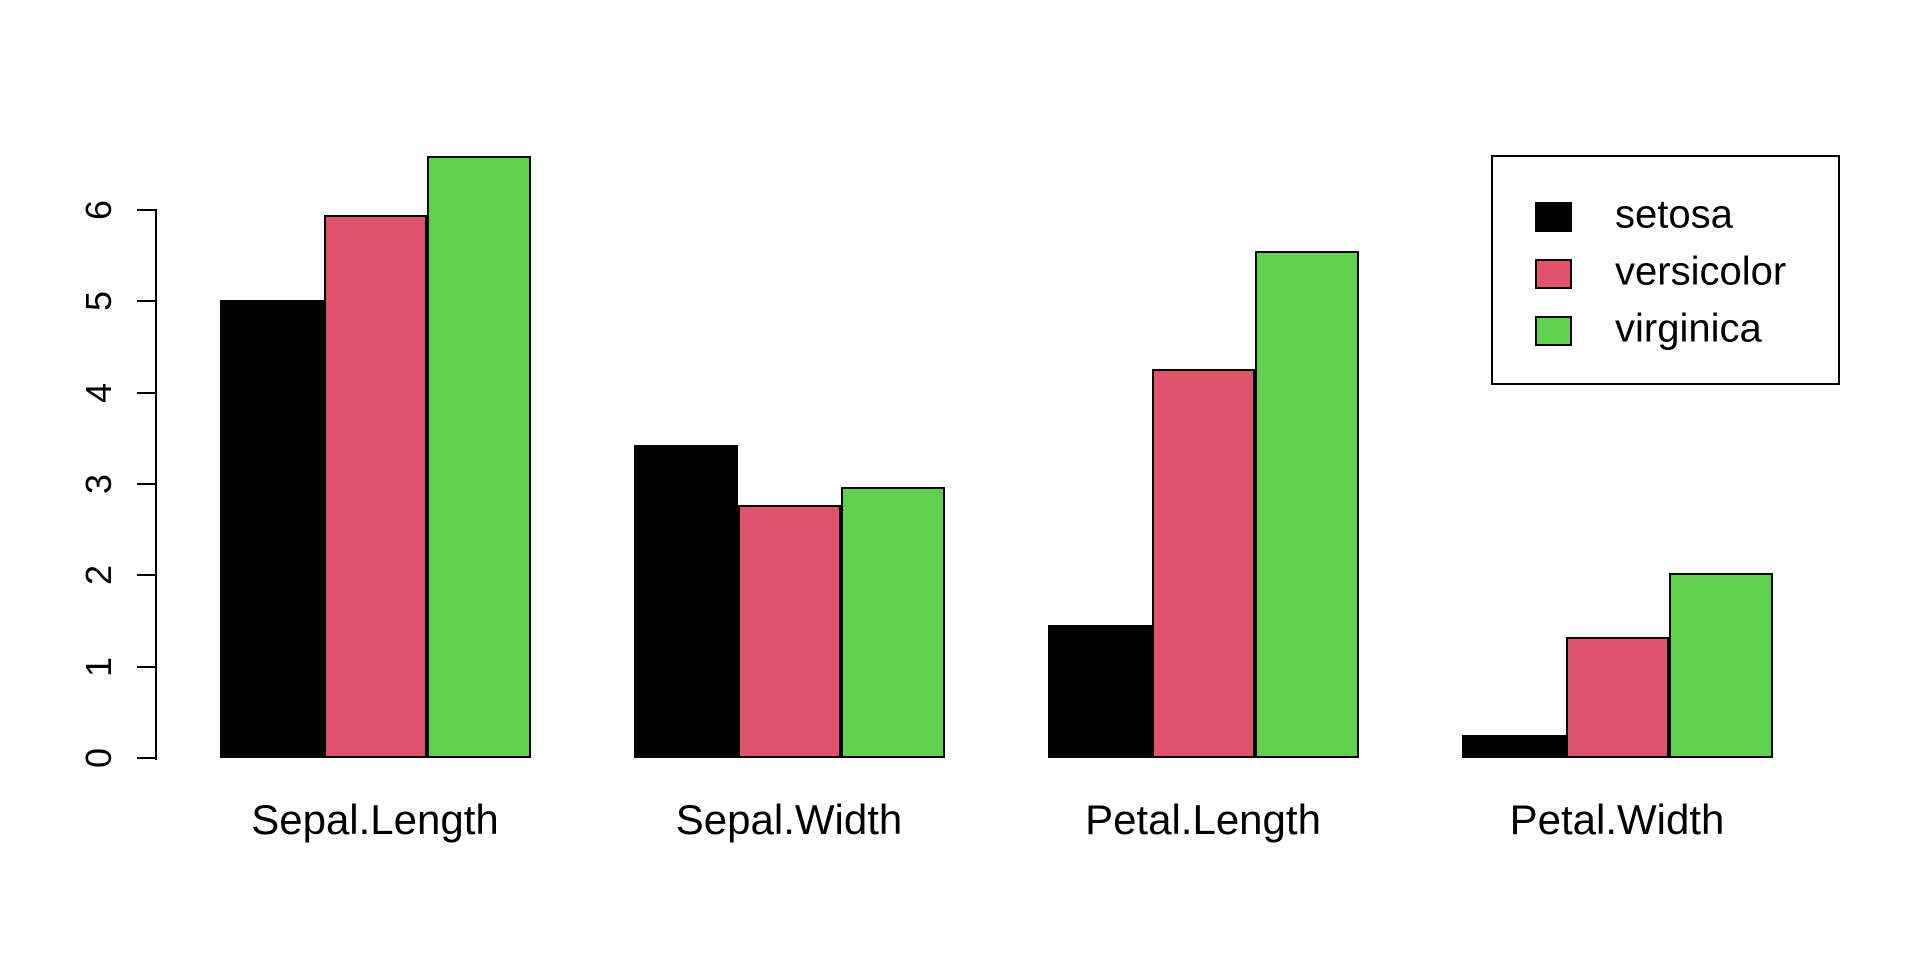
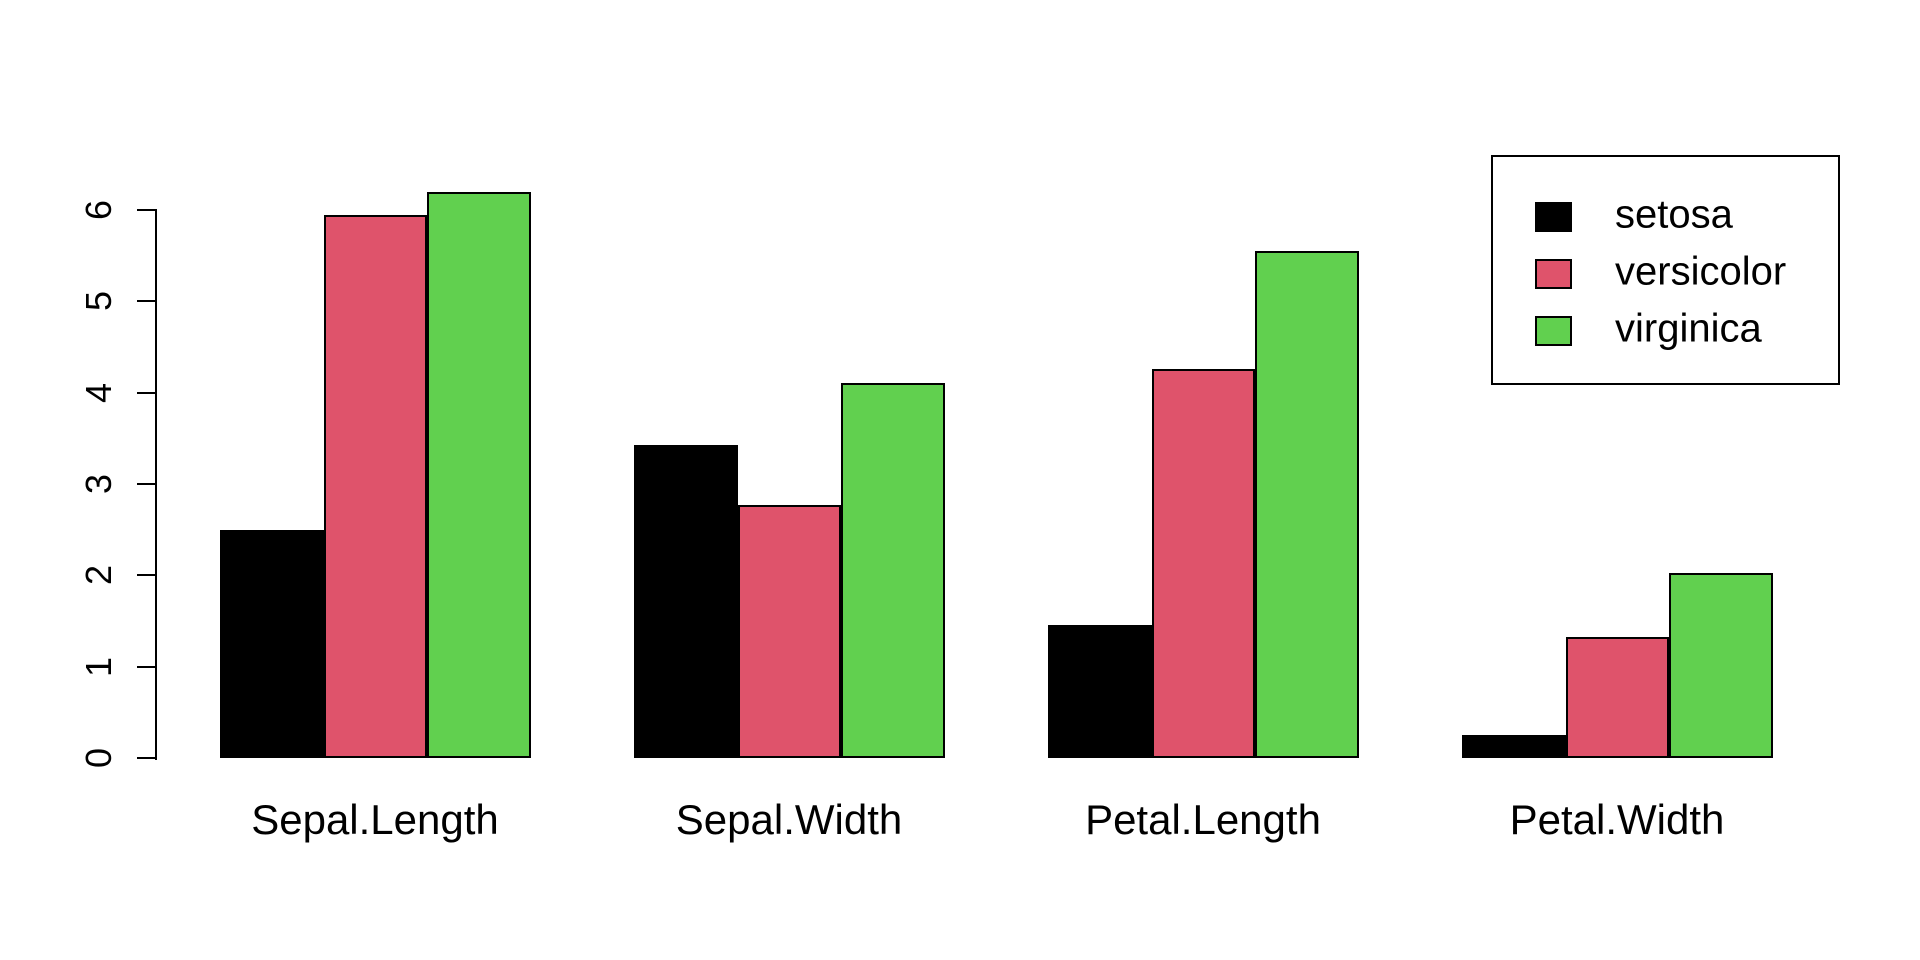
setosa/Sepal.Length: 5.0 -> 2.5
virginica/Sepal.Length: 6.6 -> 6.2
virginica/Sepal.Width: 3.0 -> 4.1
